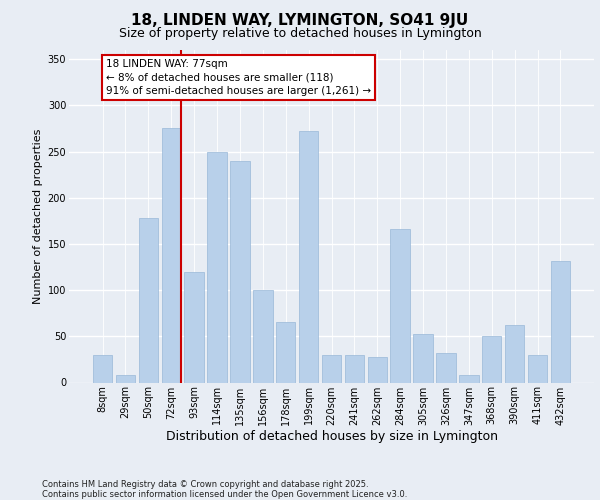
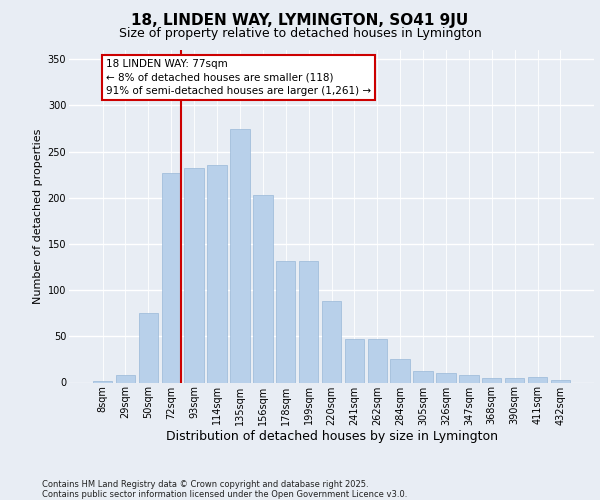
8sqm: 30 -> 2
50sqm: 178 -> 75
72sqm: 276 -> 227
93sqm: 120 -> 232
114sqm: 250 -> 235
135sqm: 240 -> 275
156sqm: 100 -> 203
178sqm: 66 -> 132
199sqm: 272 -> 132
220sqm: 30 -> 88
241sqm: 30 -> 47
262sqm: 28 -> 47
284sqm: 166 -> 25
305sqm: 52 -> 12
326sqm: 32 -> 10
368sqm: 50 -> 5
390sqm: 62 -> 5
411sqm: 30 -> 6
432sqm: 132 -> 3
